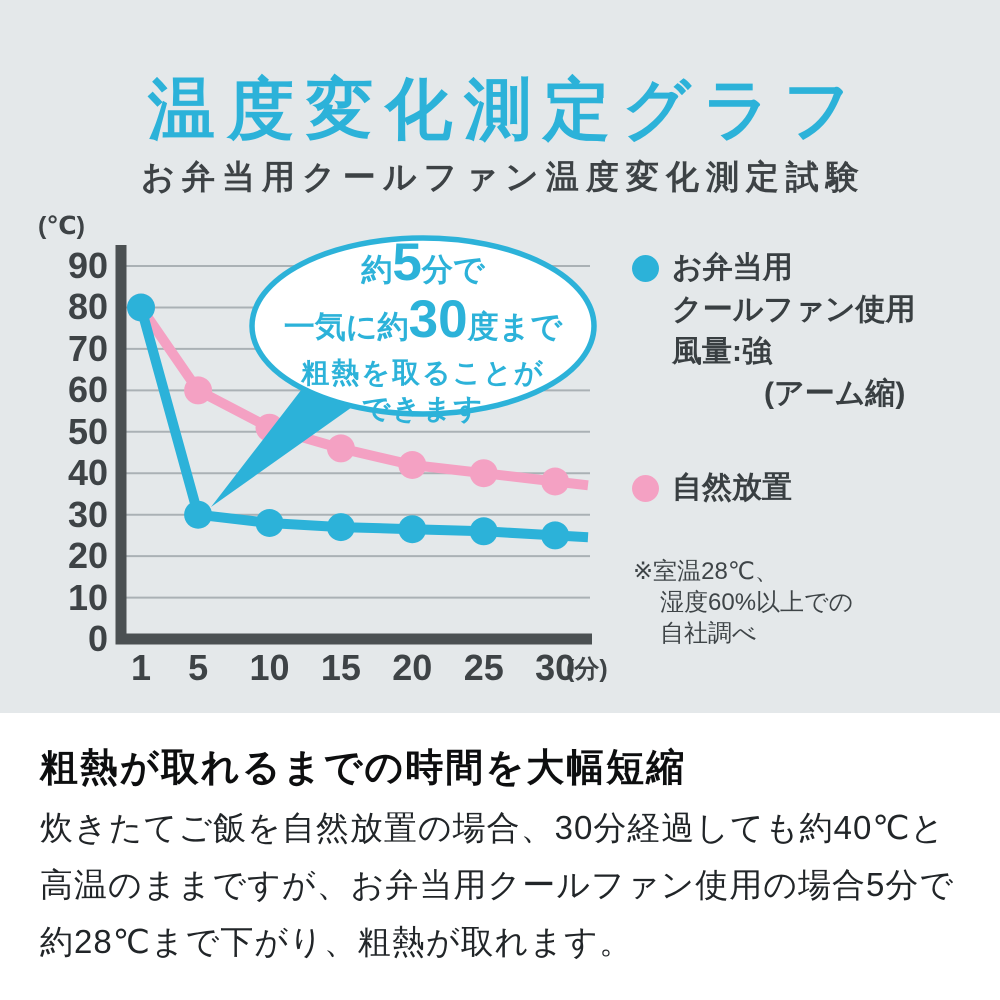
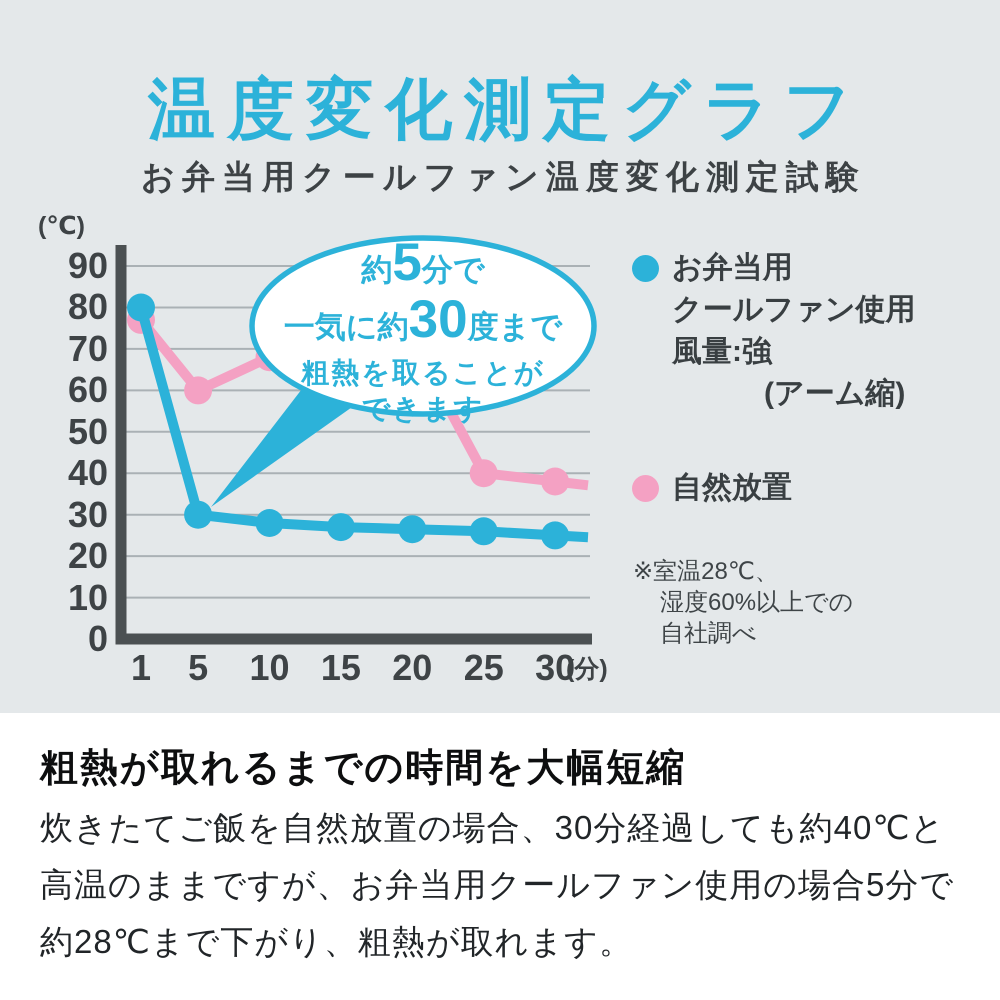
自然放置/1: 80 -> 77
自然放置/10: 51 -> 68
自然放置/15: 46 -> 80
自然放置/20: 42 -> 72
